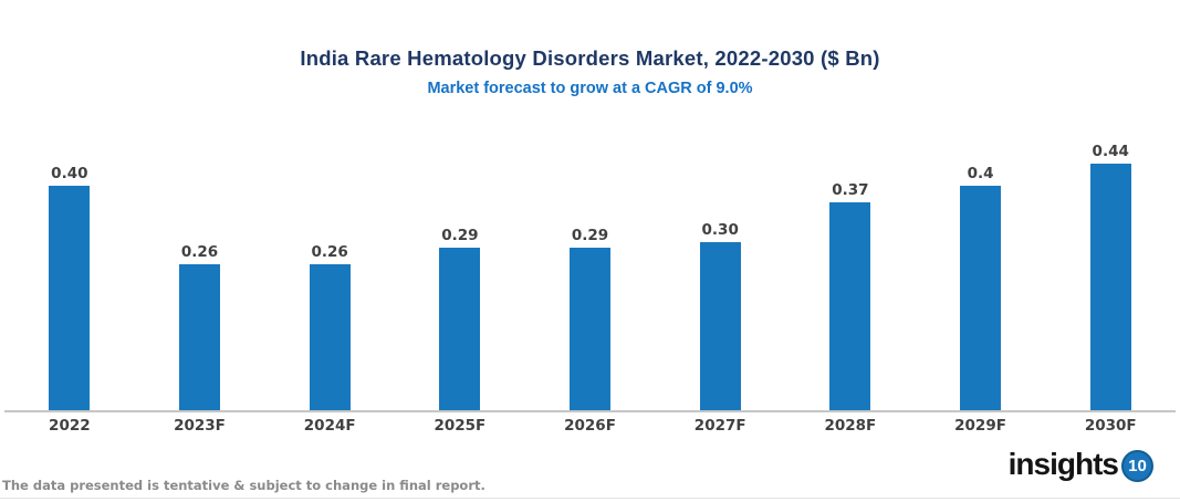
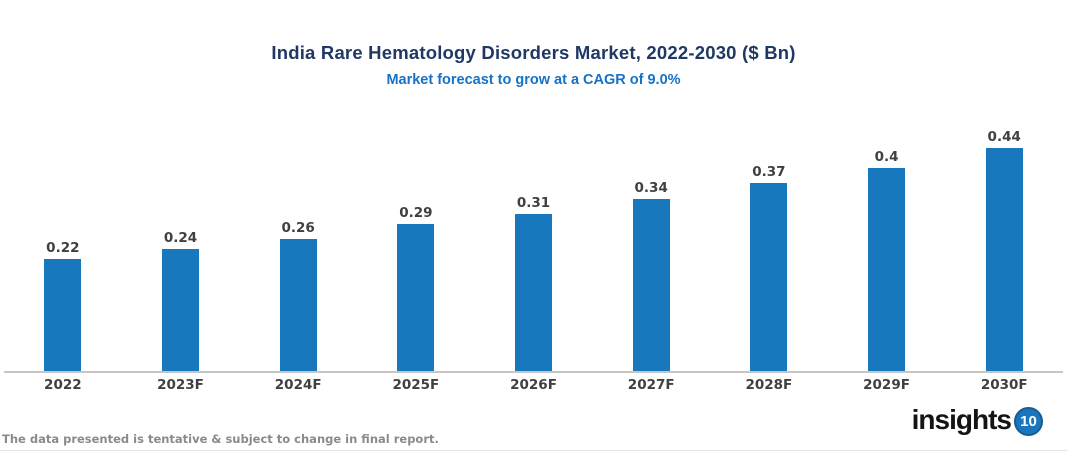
2022: 0.40 -> 0.22
2023F: 0.26 -> 0.24
2026F: 0.29 -> 0.31
2027F: 0.30 -> 0.34
